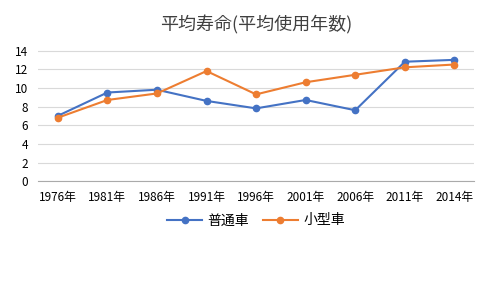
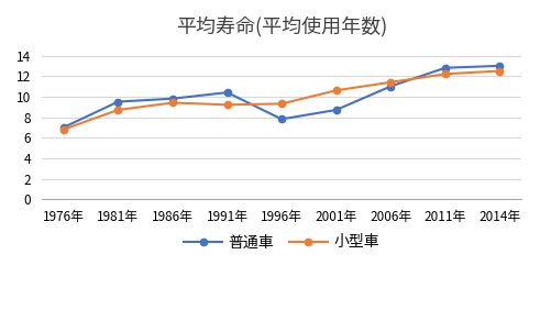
普通車/1991年: 8.6 -> 10.4
小型車/1991年: 11.8 -> 9.2
普通車/2006年: 7.6 -> 11.0
